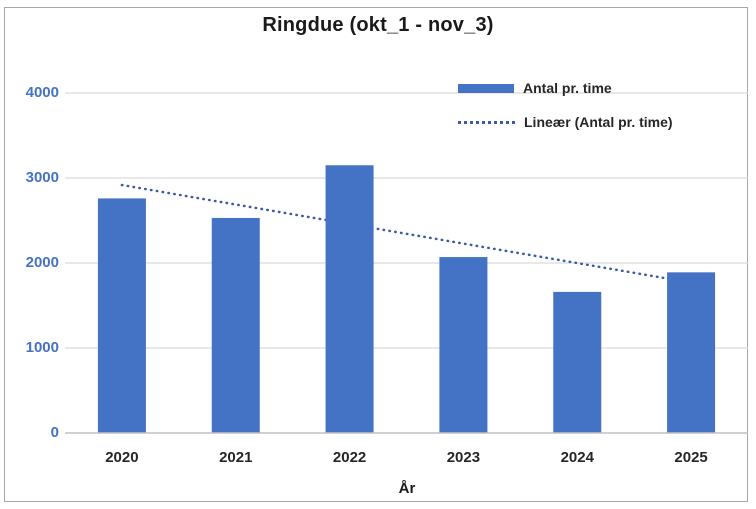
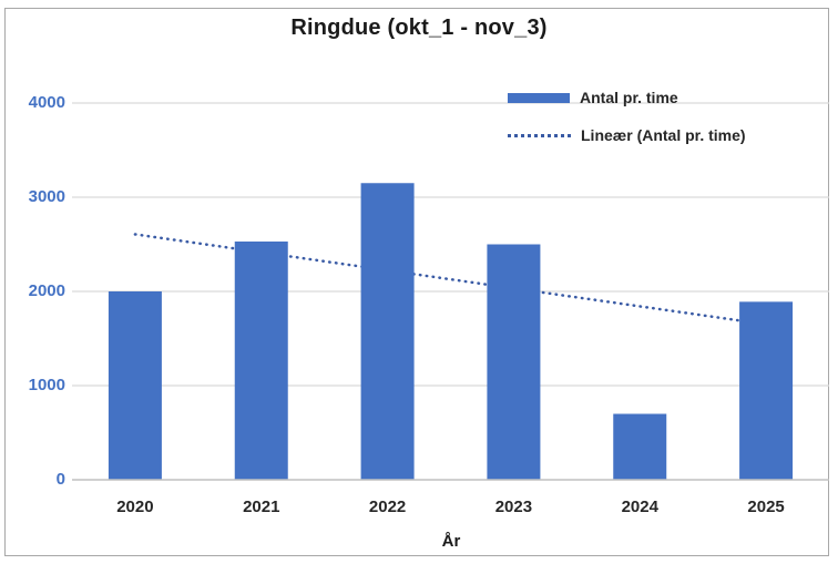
2020: 2800 -> 2000
2023: 2100 -> 2500
2024: 1700 -> 700
